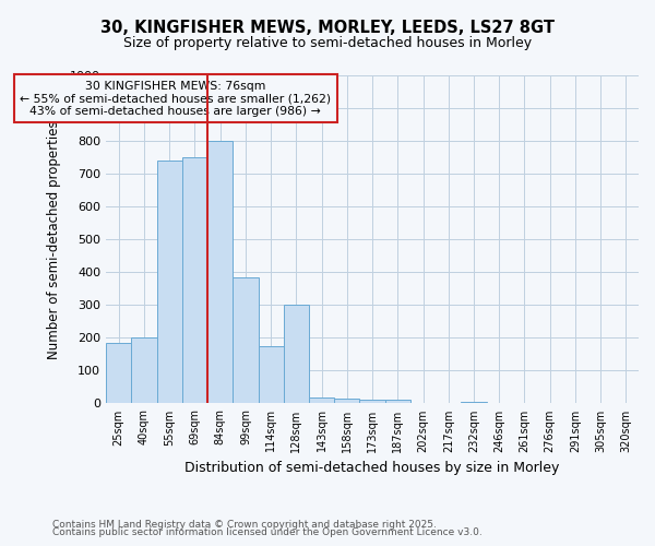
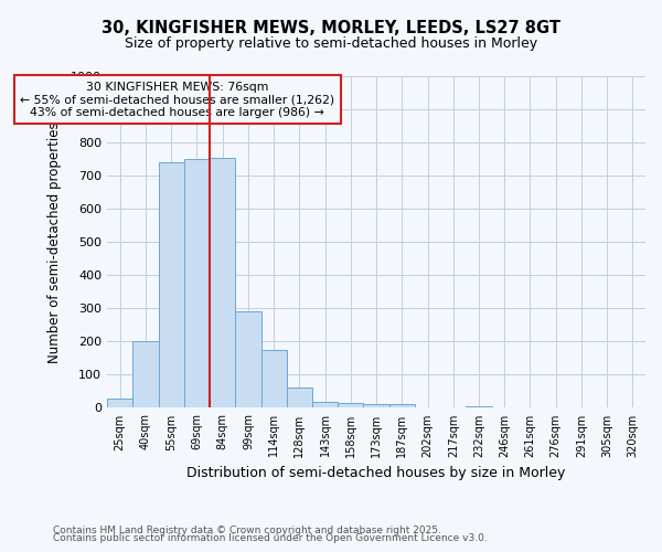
25sqm: 185 -> 28
84sqm: 800 -> 755
99sqm: 385 -> 290
128sqm: 300 -> 62
